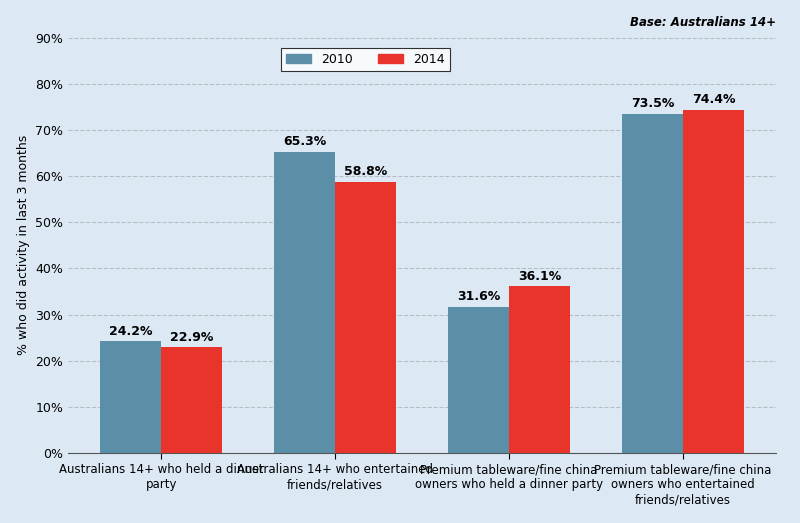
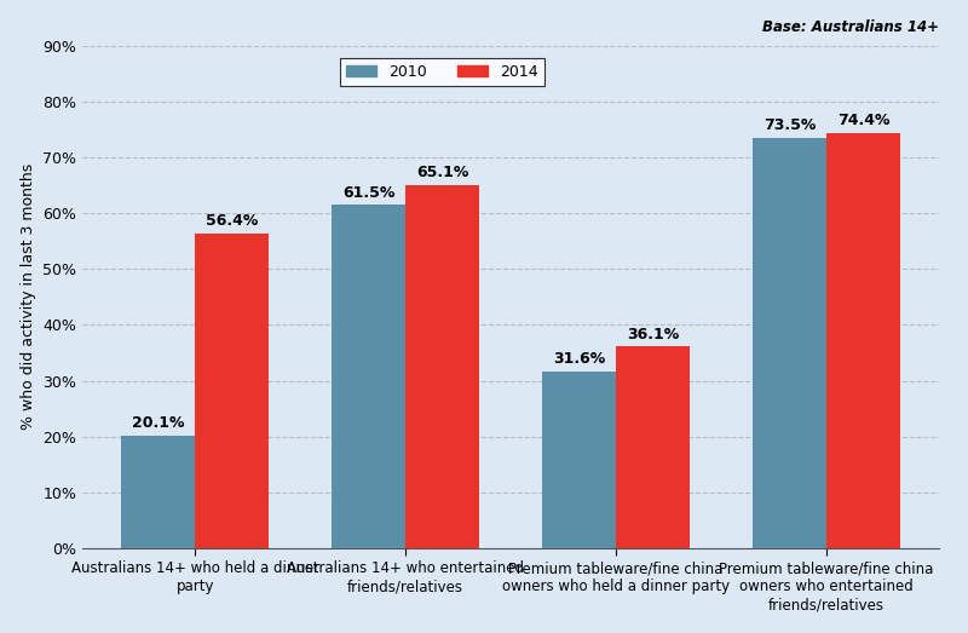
2010/Australians 14+ who held a dinner party: 24.2% -> 20.1%
2014/Australians 14+ who held a dinner party: 22.9% -> 56.4%
2010/Australians 14+ who entertained friends/relatives: 65.3% -> 61.5%
2014/Australians 14+ who entertained friends/relatives: 58.8% -> 65.1%
